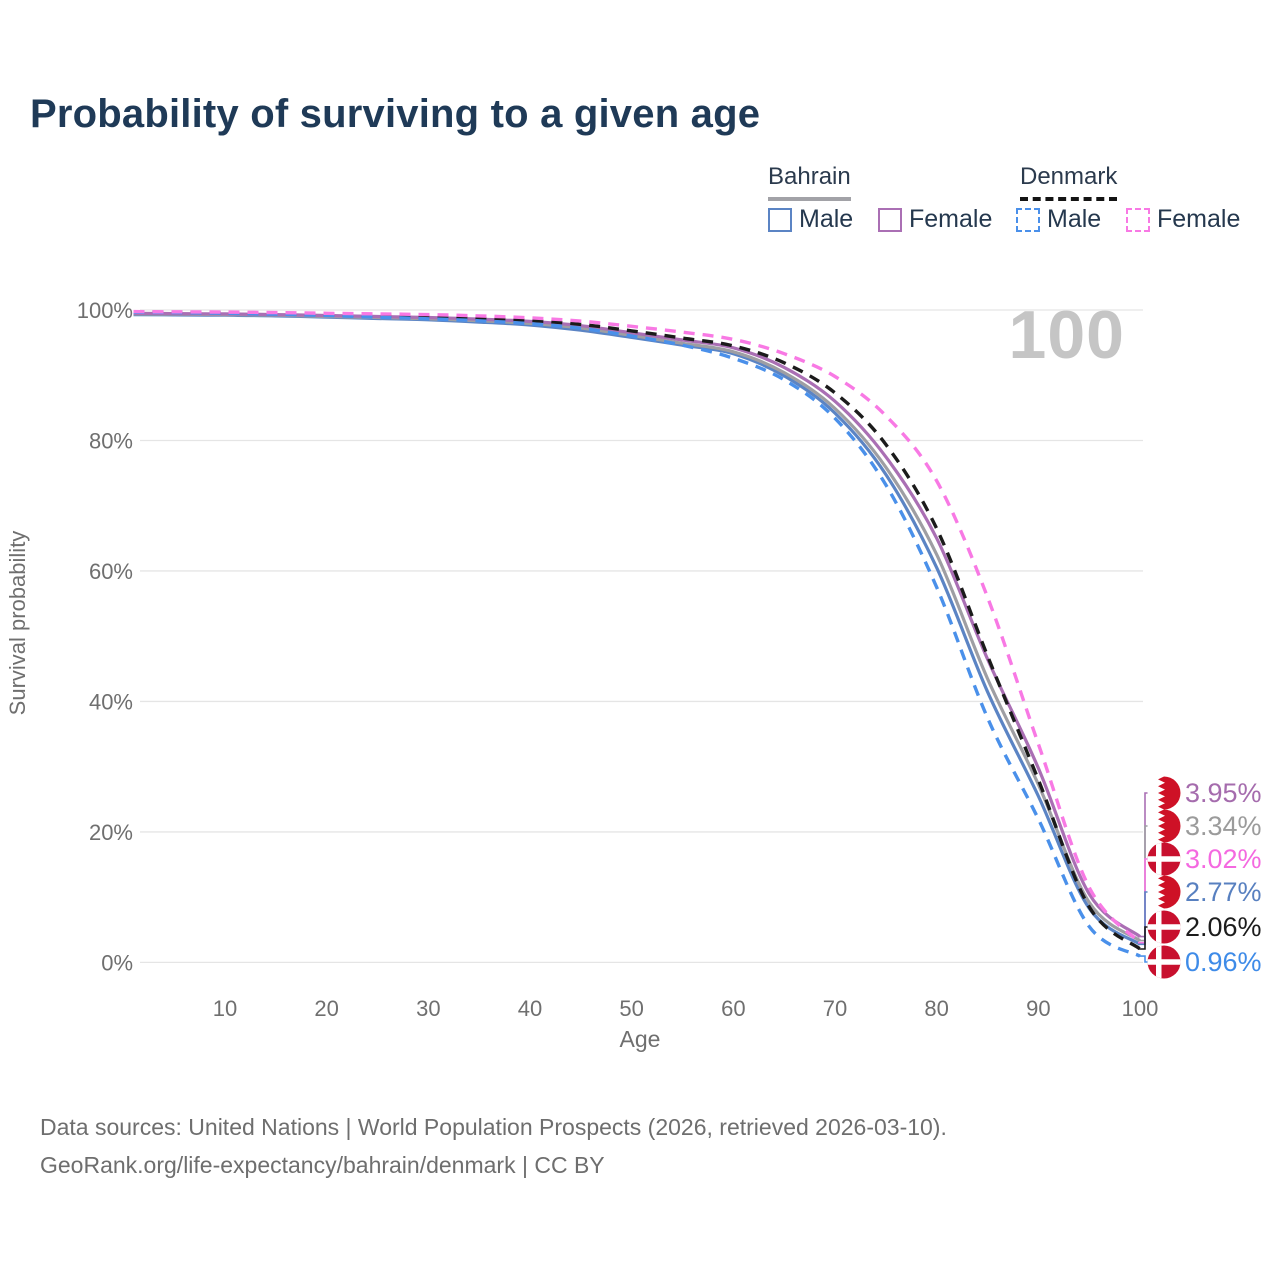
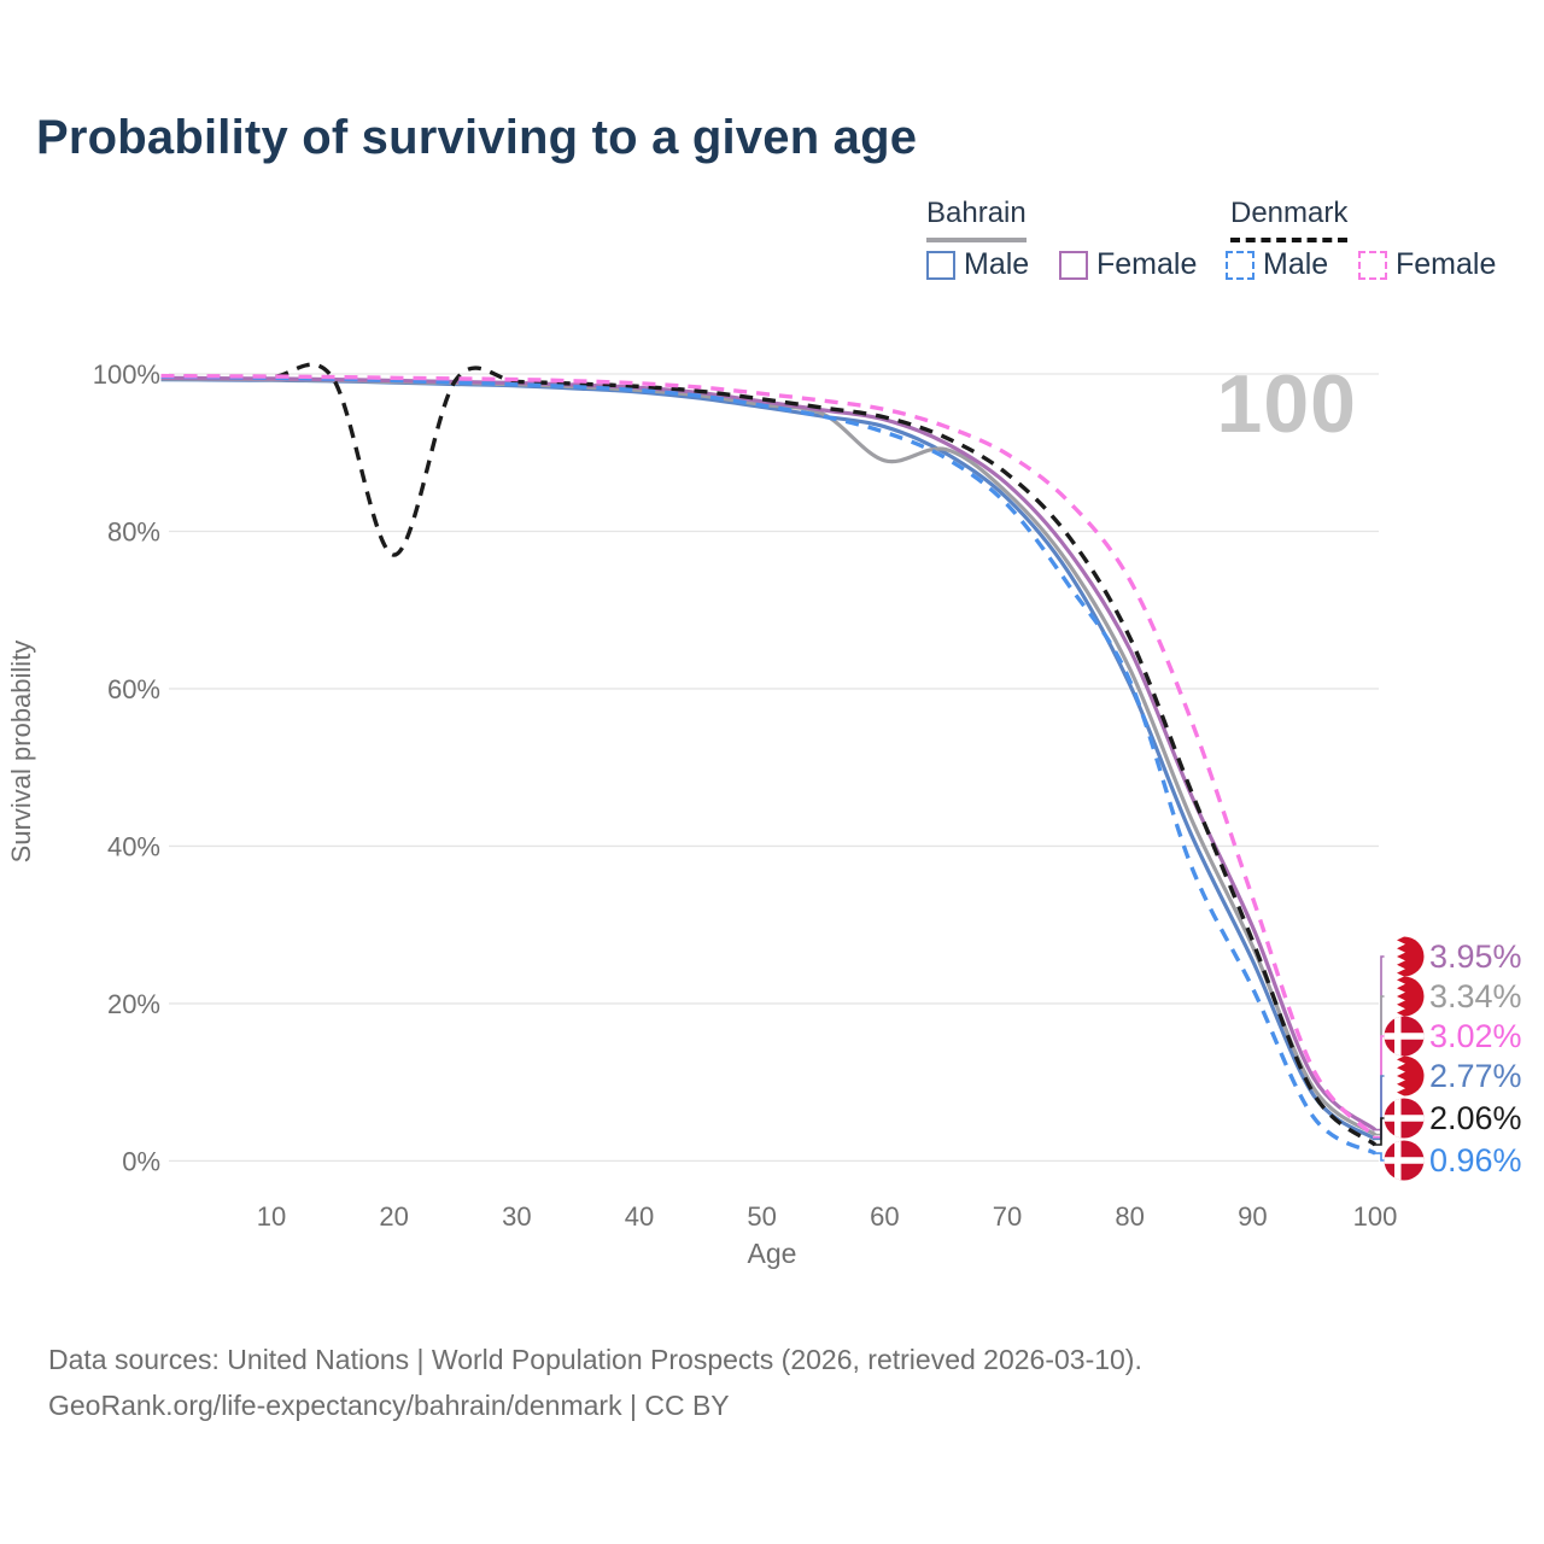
Denmark/20: 99% -> 77%
Bahrain/60: 94% -> 89%
Denmark Male/80: 58% -> 61%
